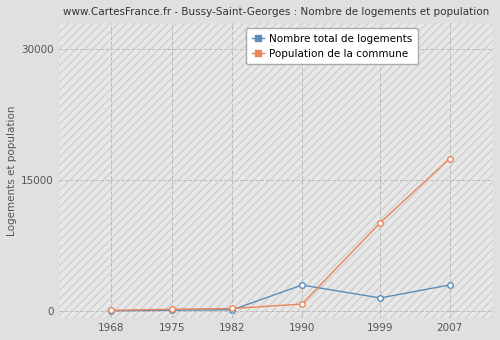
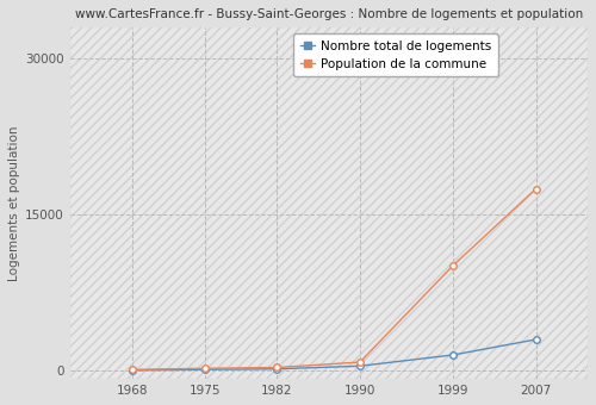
Nombre total de logements/1990: 3000 -> 500
